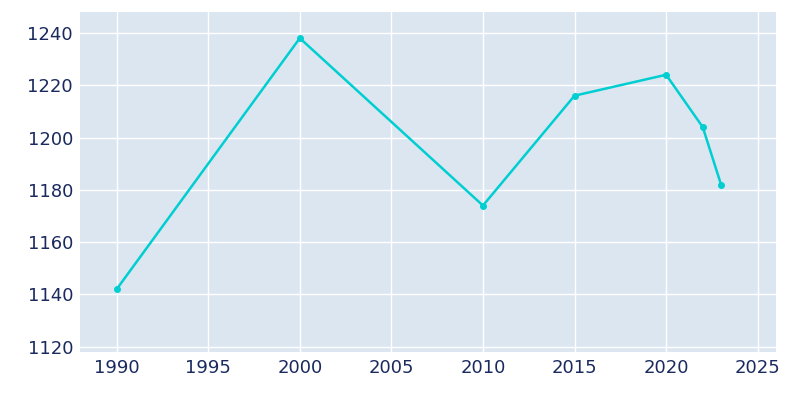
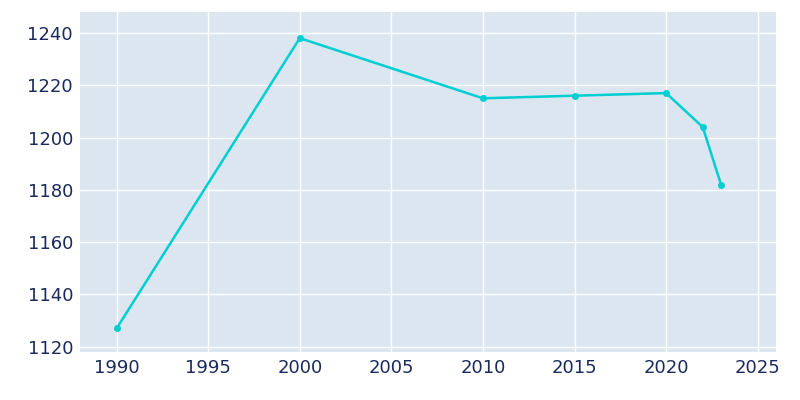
1990: 1142 -> 1127
2010: 1174 -> 1215
2020: 1224 -> 1217
